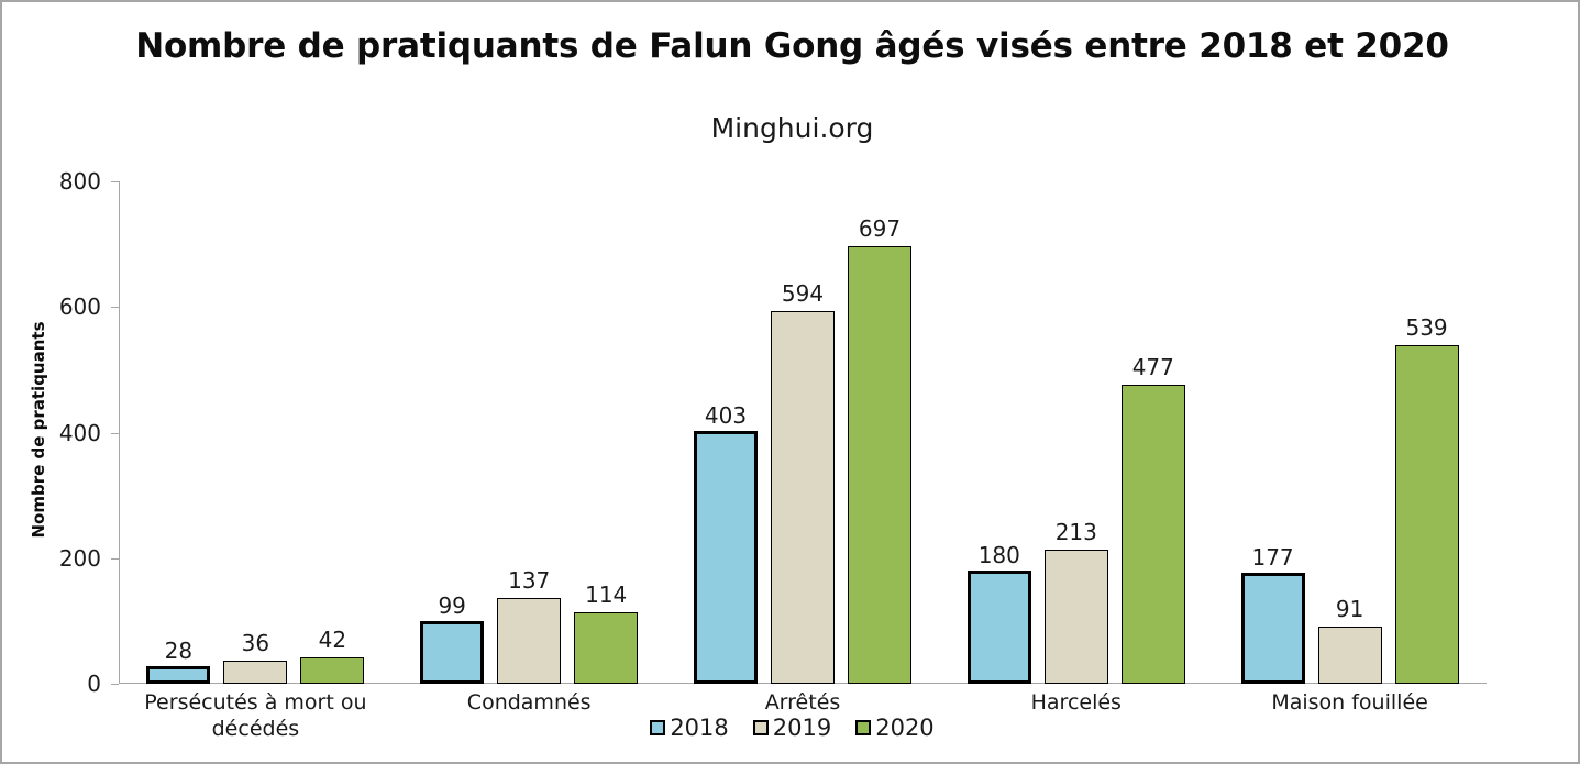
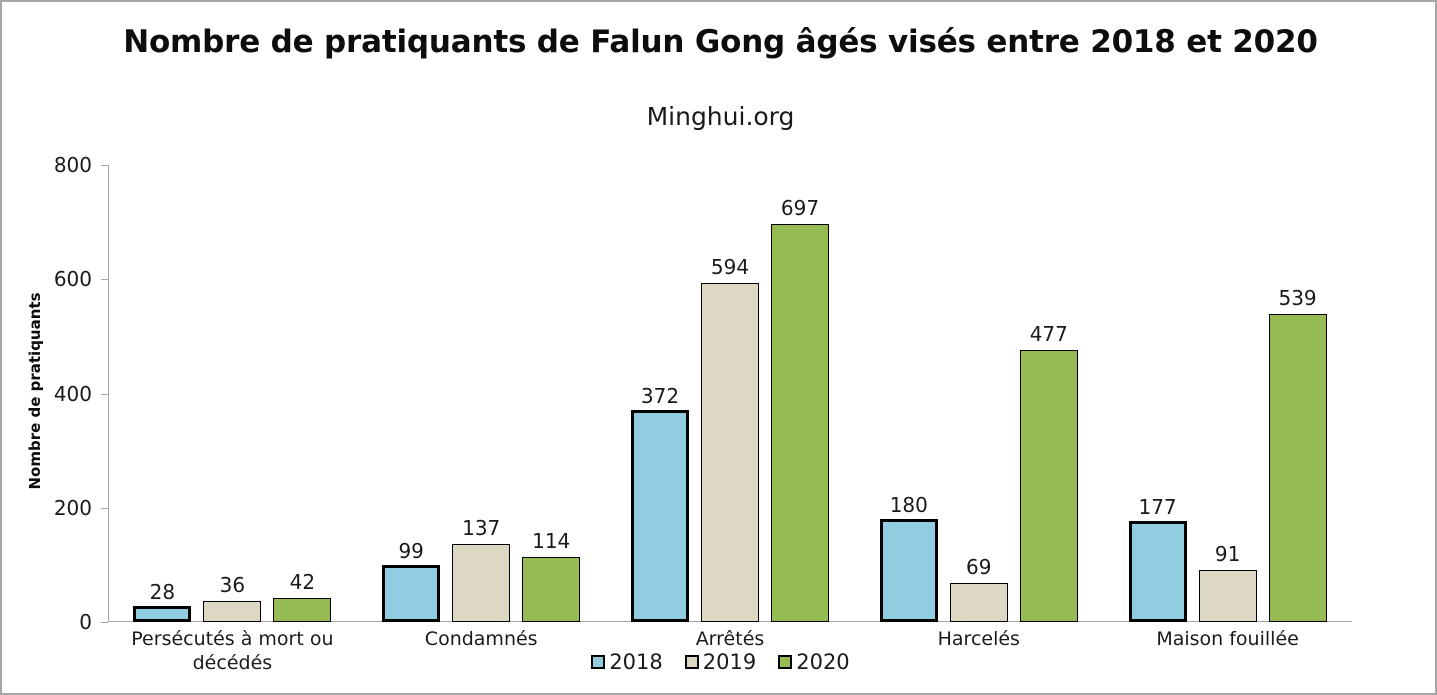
2018/Arrêtés: 403 -> 372
2019/Harcelés: 213 -> 69
